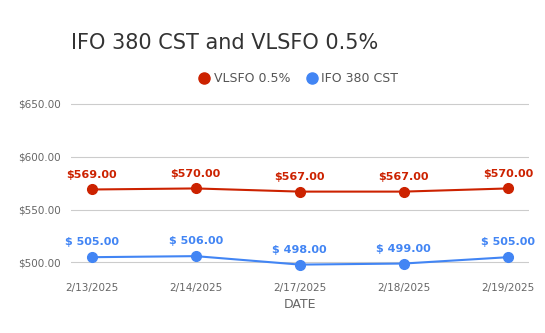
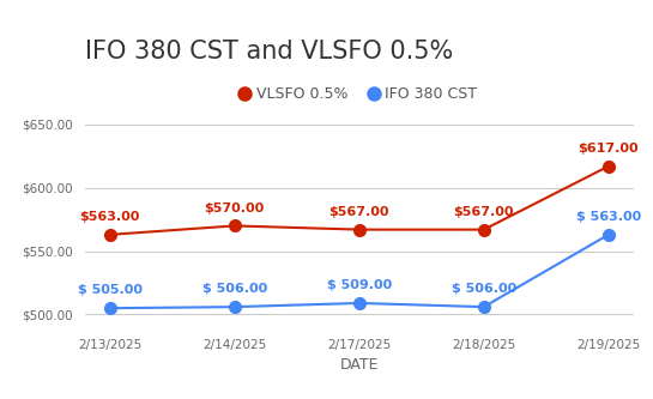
VLSFO 0.5%/2/13/2025: $569.00 -> $563.00
IFO 380 CST/2/17/2025: 498.00 -> 509.00
IFO 380 CST/2/18/2025: 499.00 -> 506.00
IFO 380 CST/2/19/2025: 505.00 -> 563.00
VLSFO 0.5%/2/19/2025: $570.00 -> $617.00
